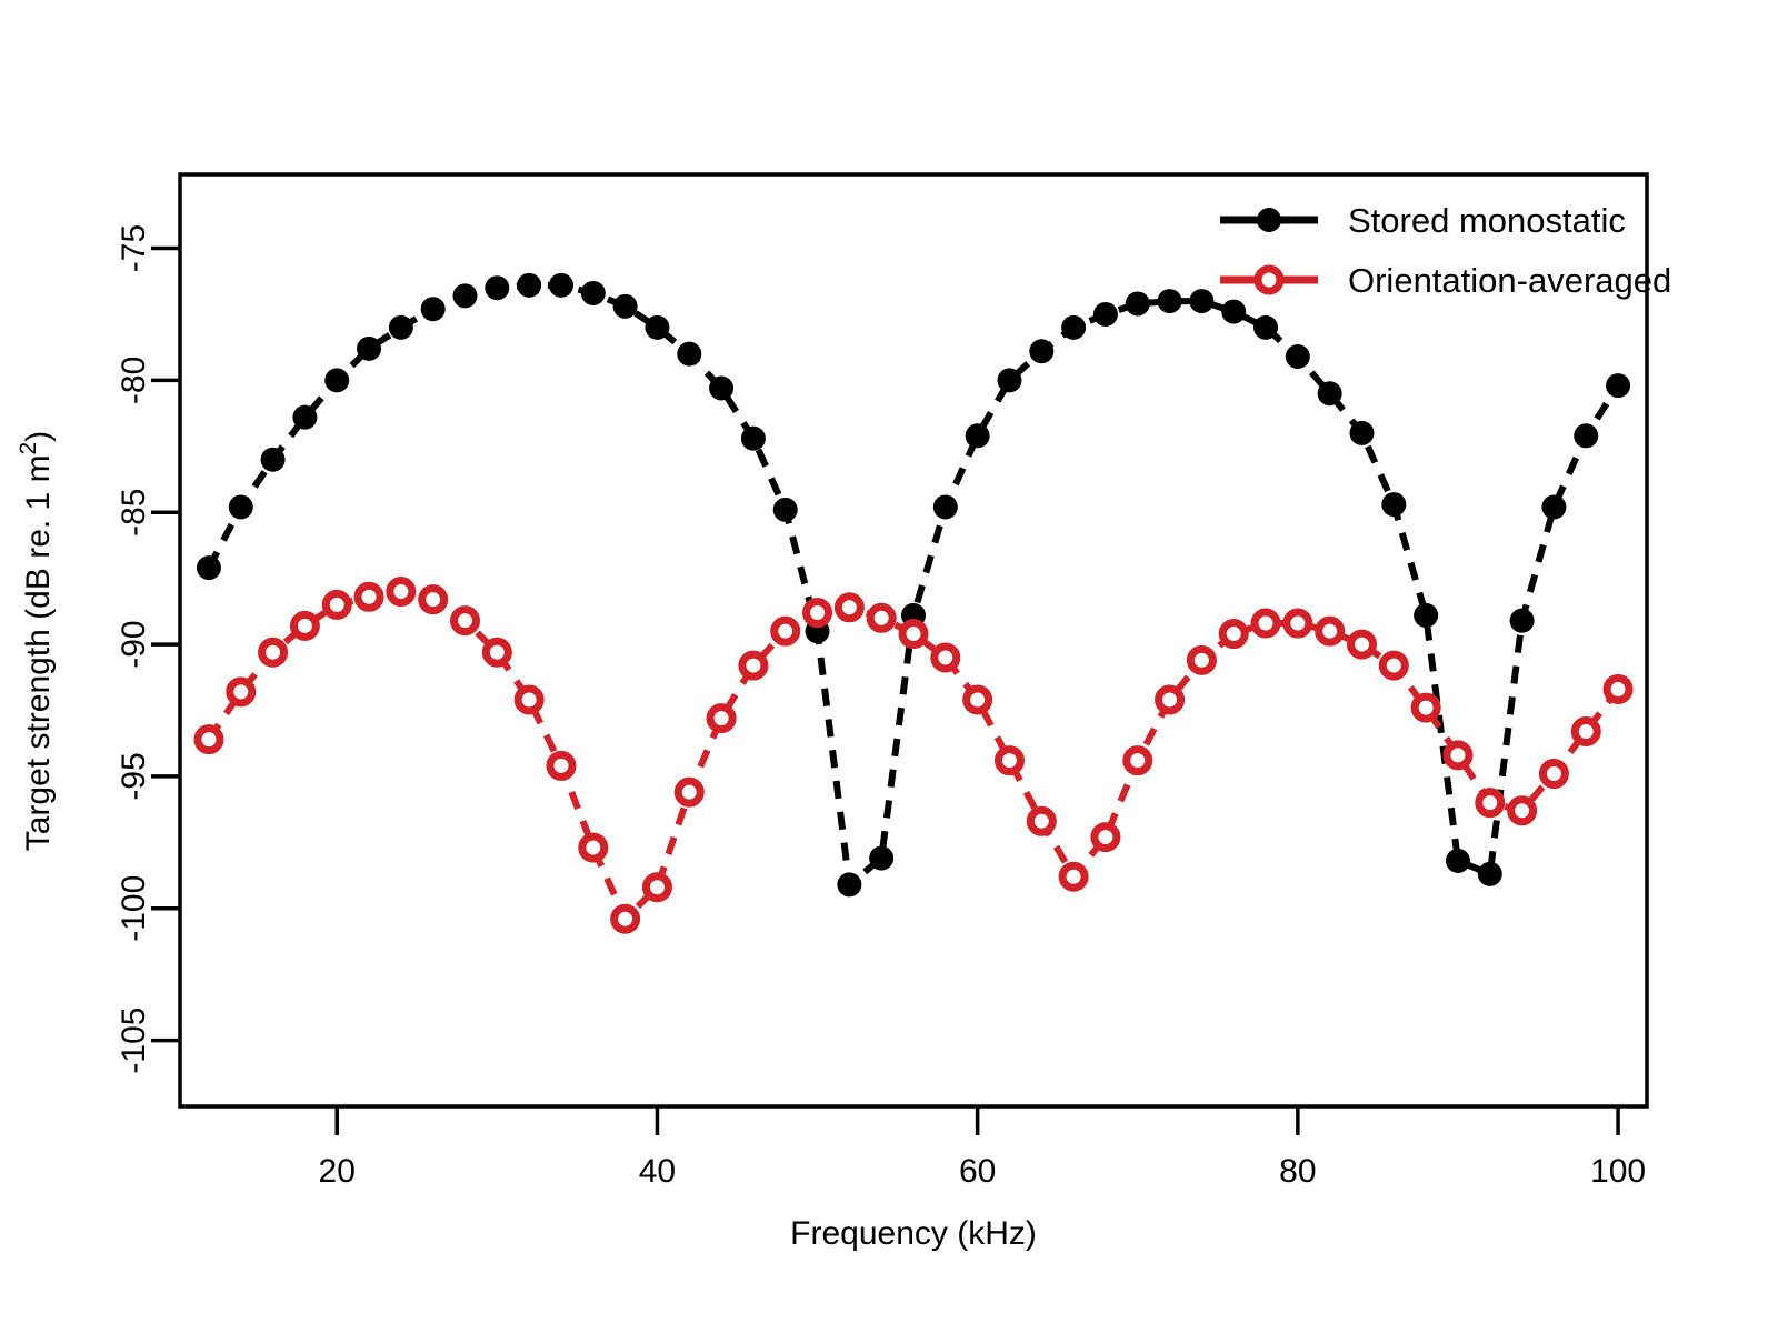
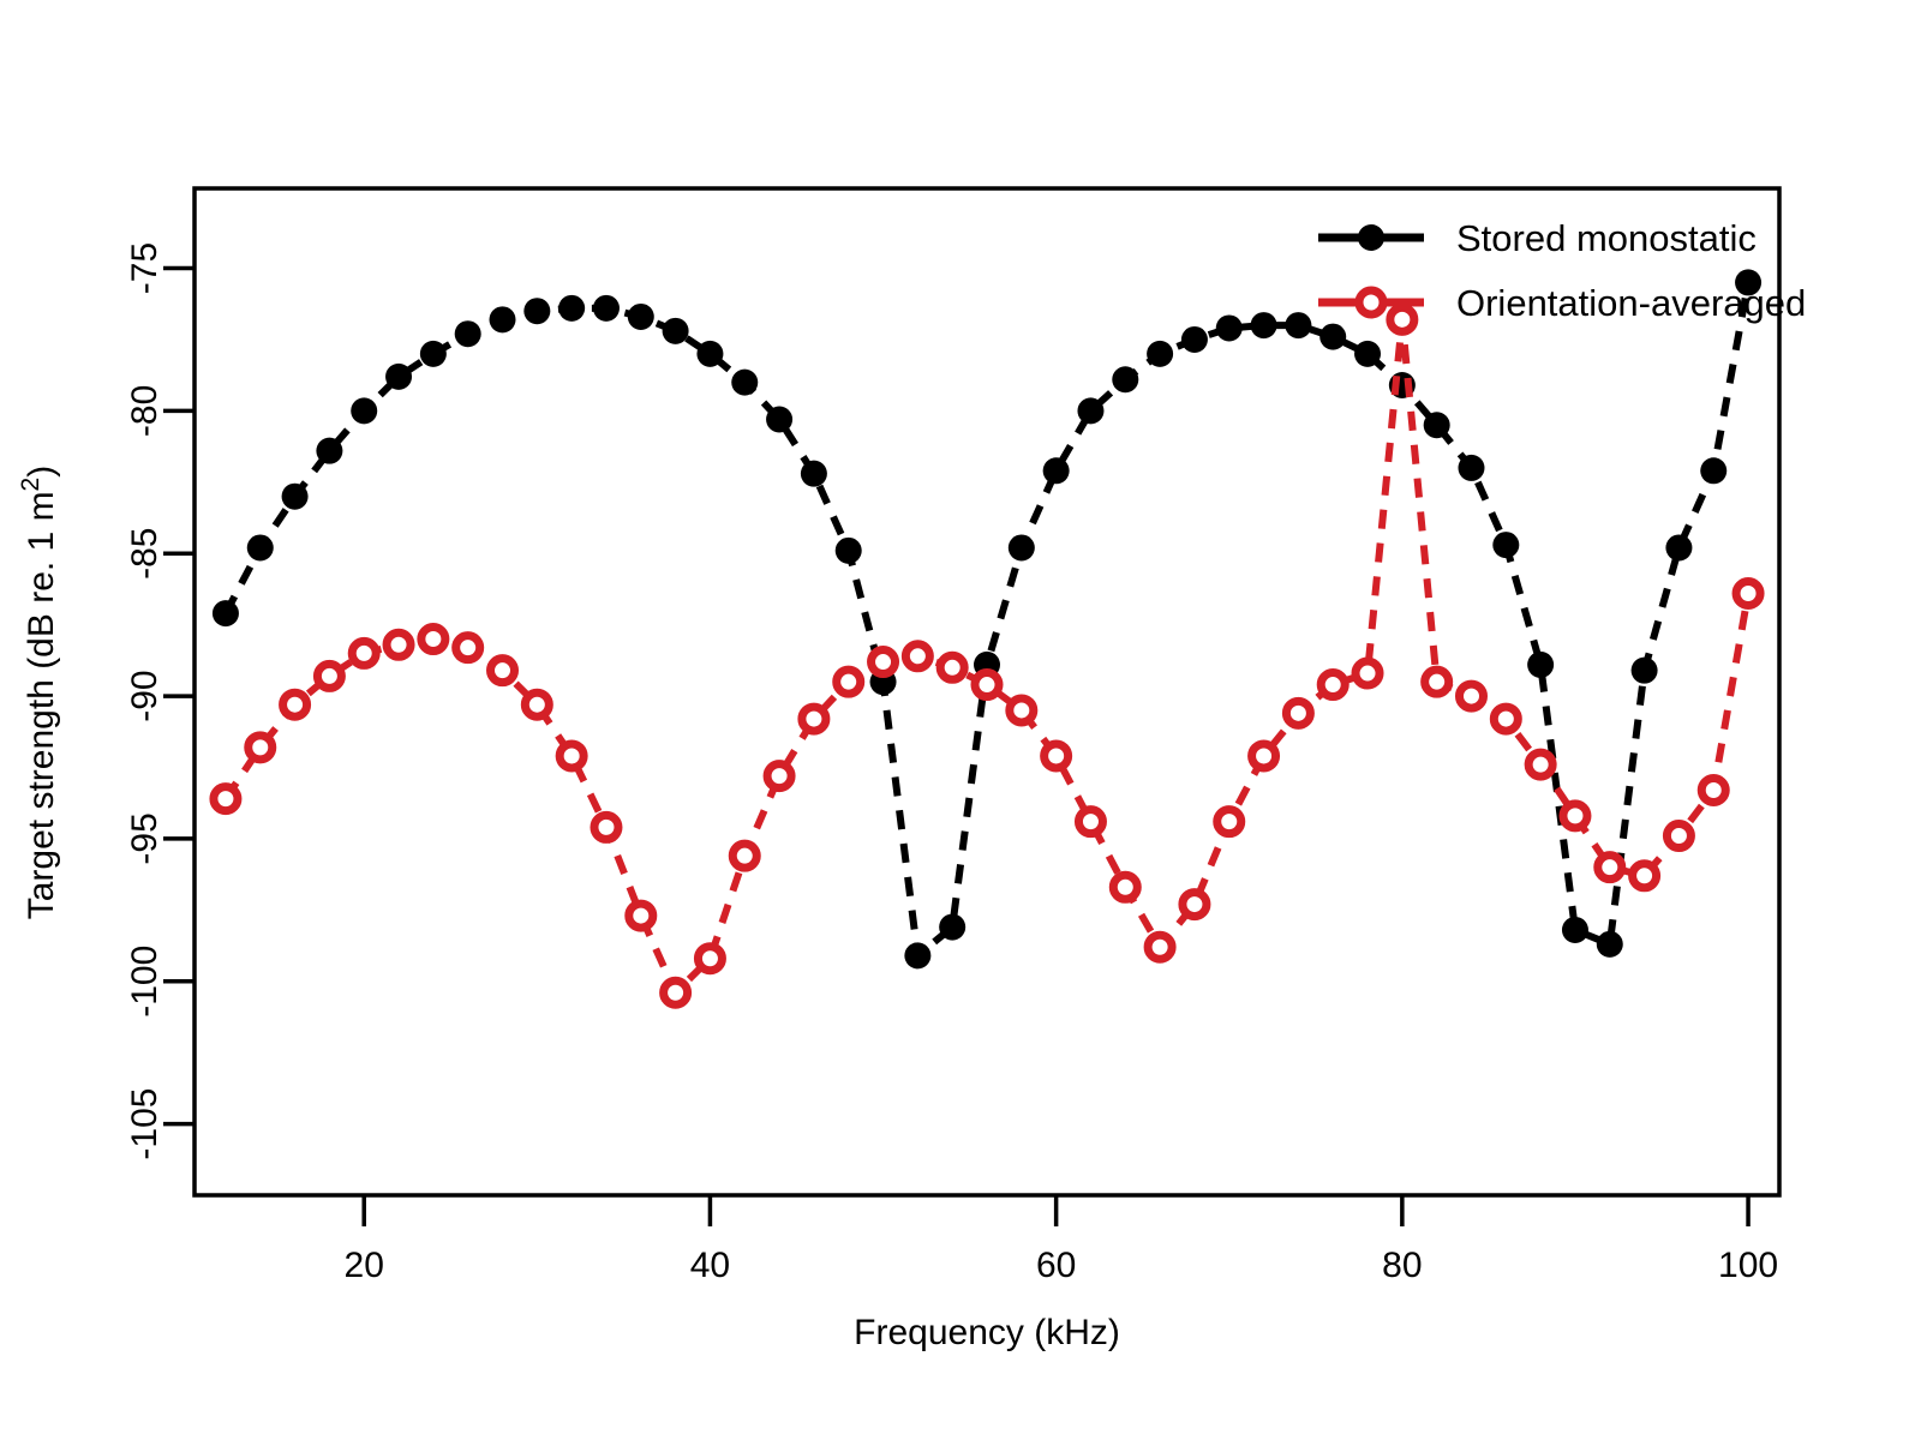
Orientation-averaged/80: -89.2 -> -76.8
Stored monostatic/100: -80.2 -> -75.5
Orientation-averaged/100: -91.7 -> -86.4
